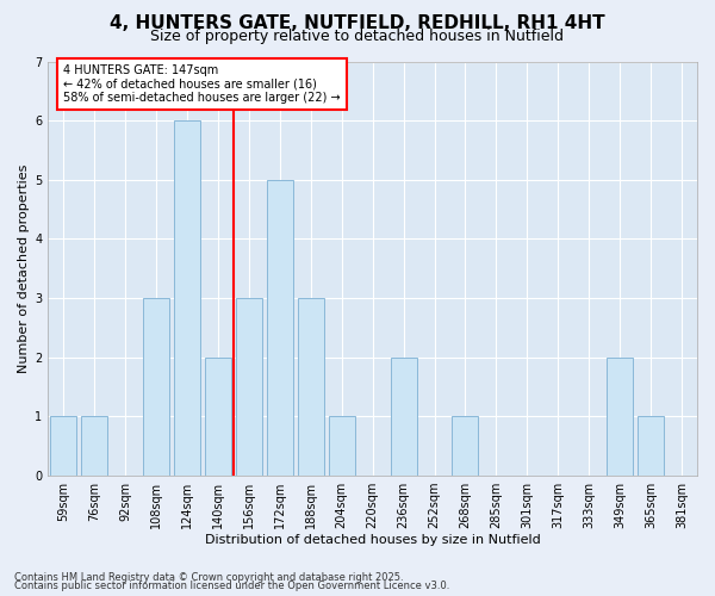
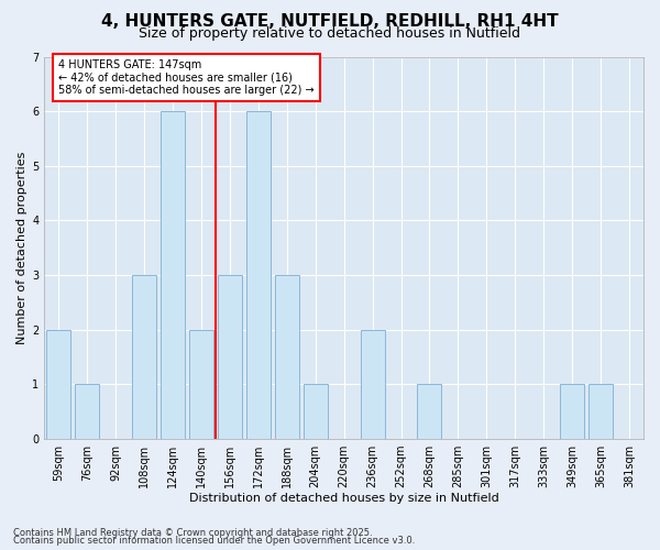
59sqm: 1 -> 2
172sqm: 5 -> 6
349sqm: 2 -> 1
